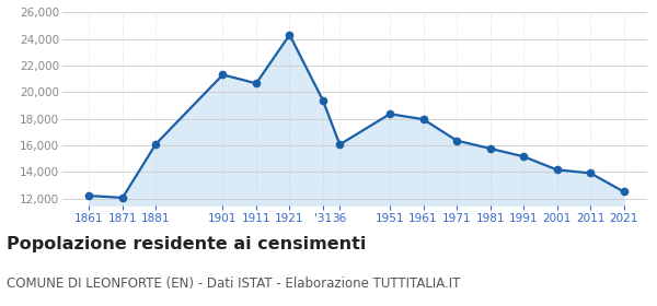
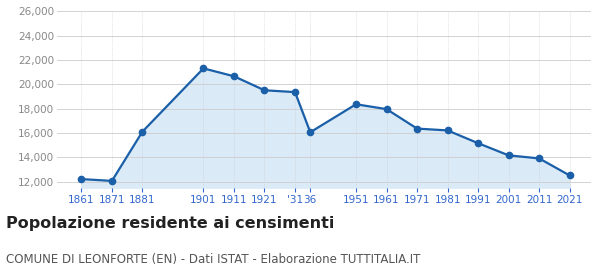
1921: 24,300 -> 19,500
1981: 15,800 -> 16,200
